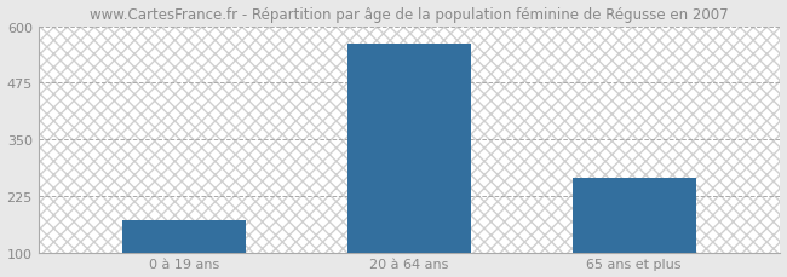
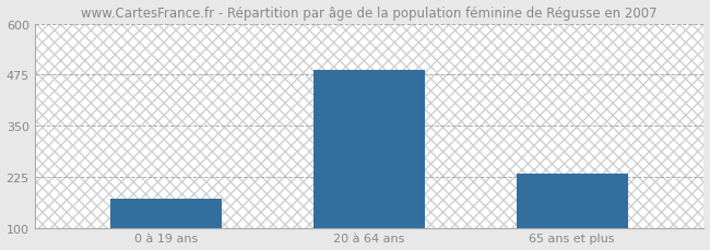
20 à 64 ans: 560 -> 487
65 ans et plus: 265 -> 232
